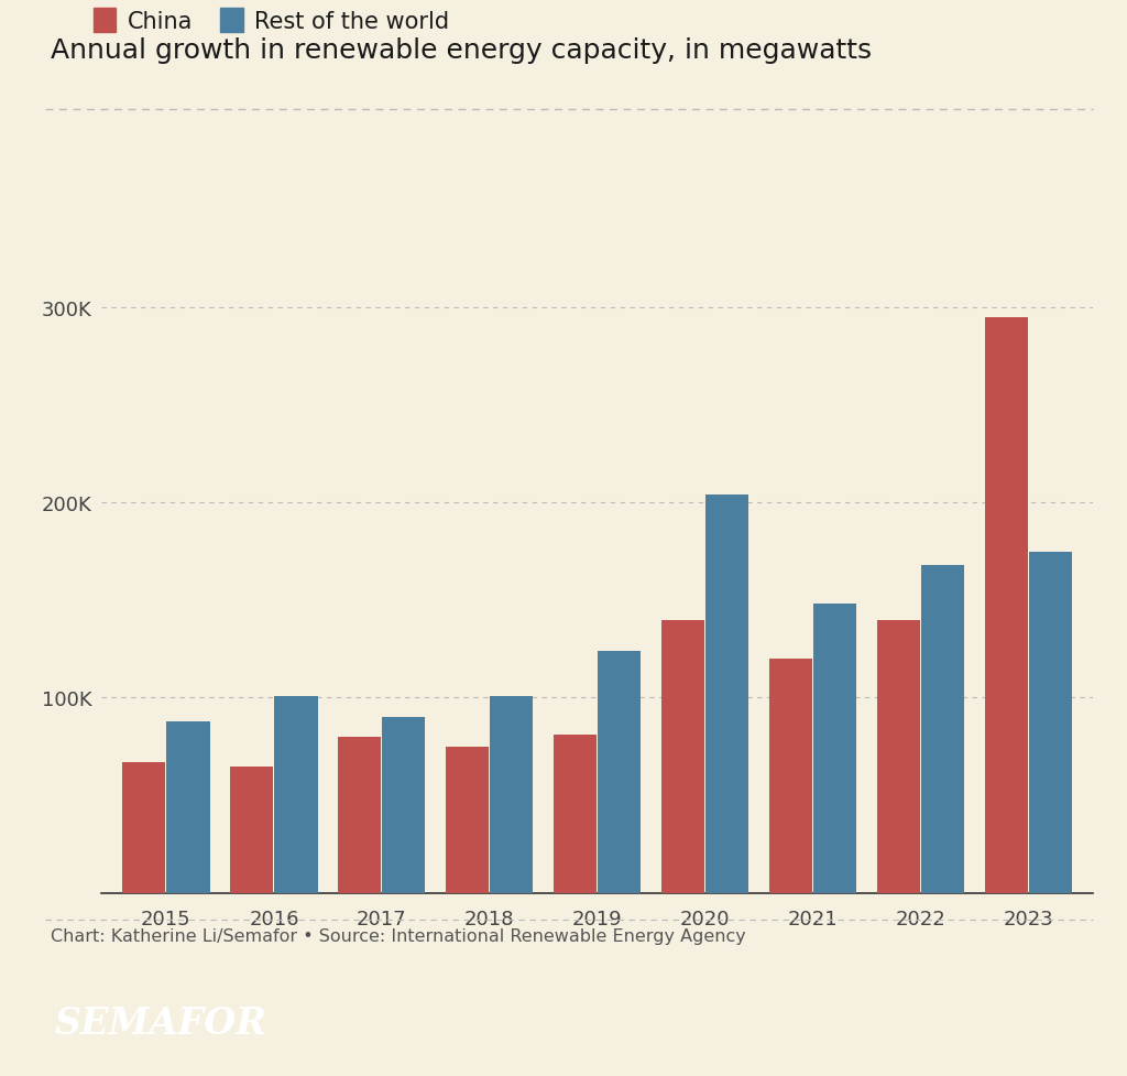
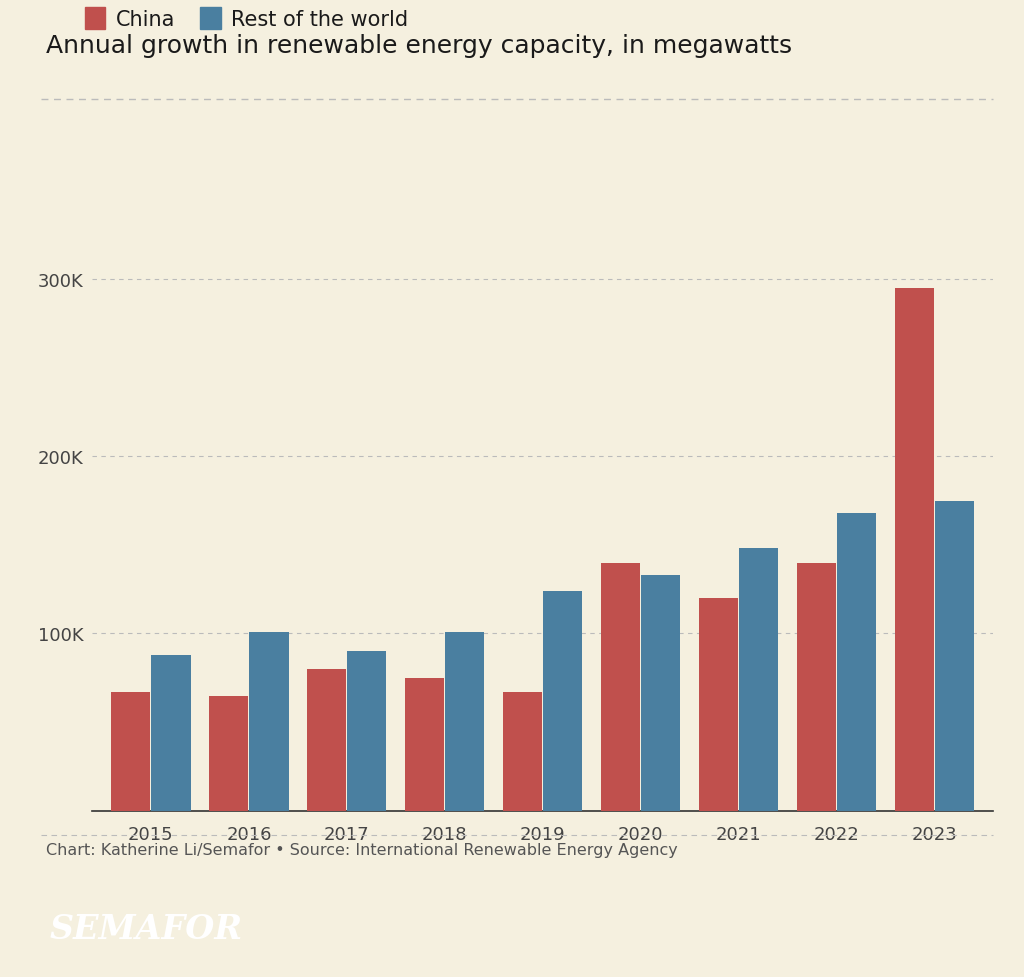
China/2019: 81K -> 67K
Rest of the world/2020: 204K -> 133K
